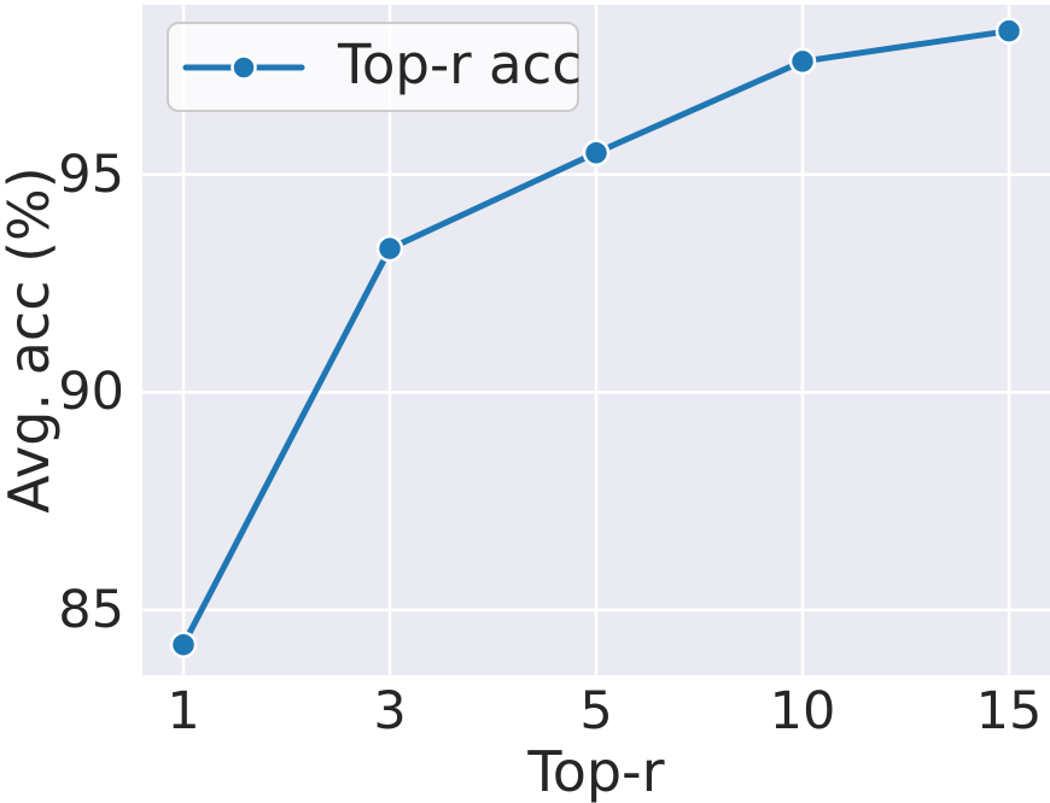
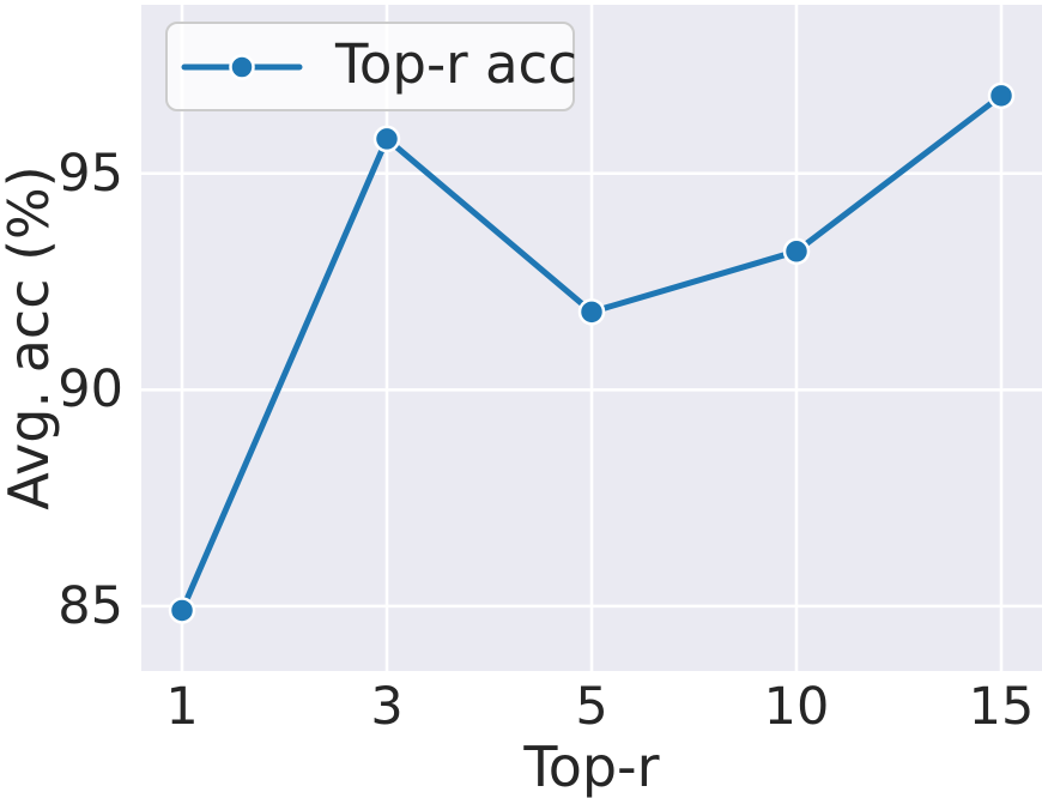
1: 84.2 -> 84.9
3: 93.3 -> 95.8
5: 95.5 -> 91.8
10: 97.6 -> 93.2
15: 98.3 -> 96.8
